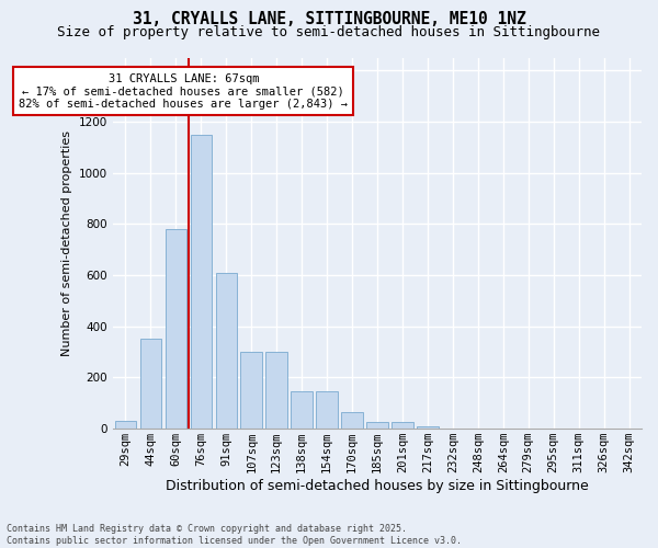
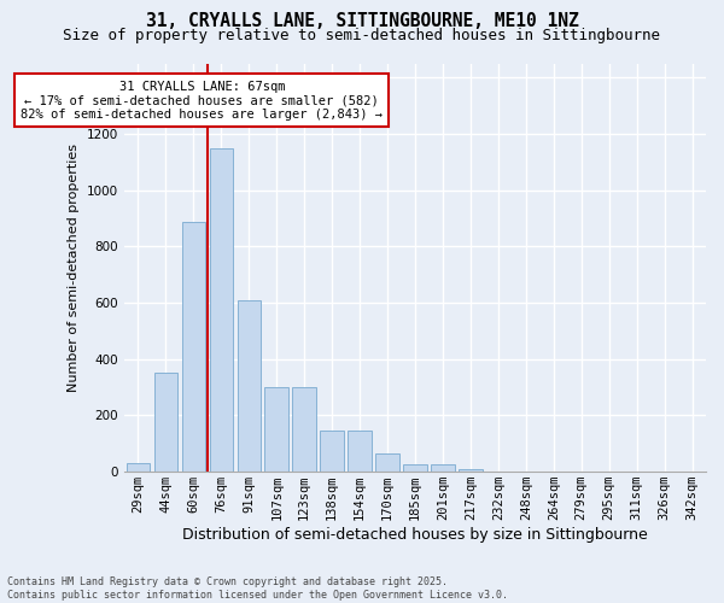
60sqm: 780 -> 885
